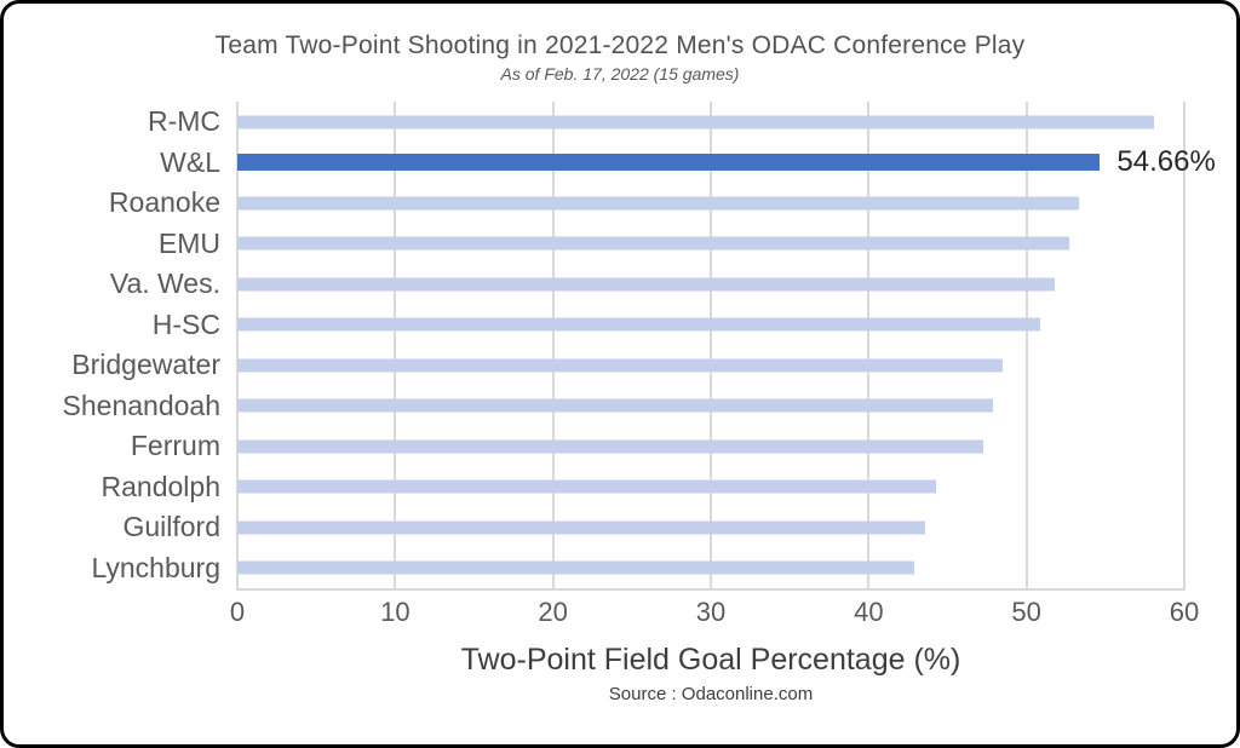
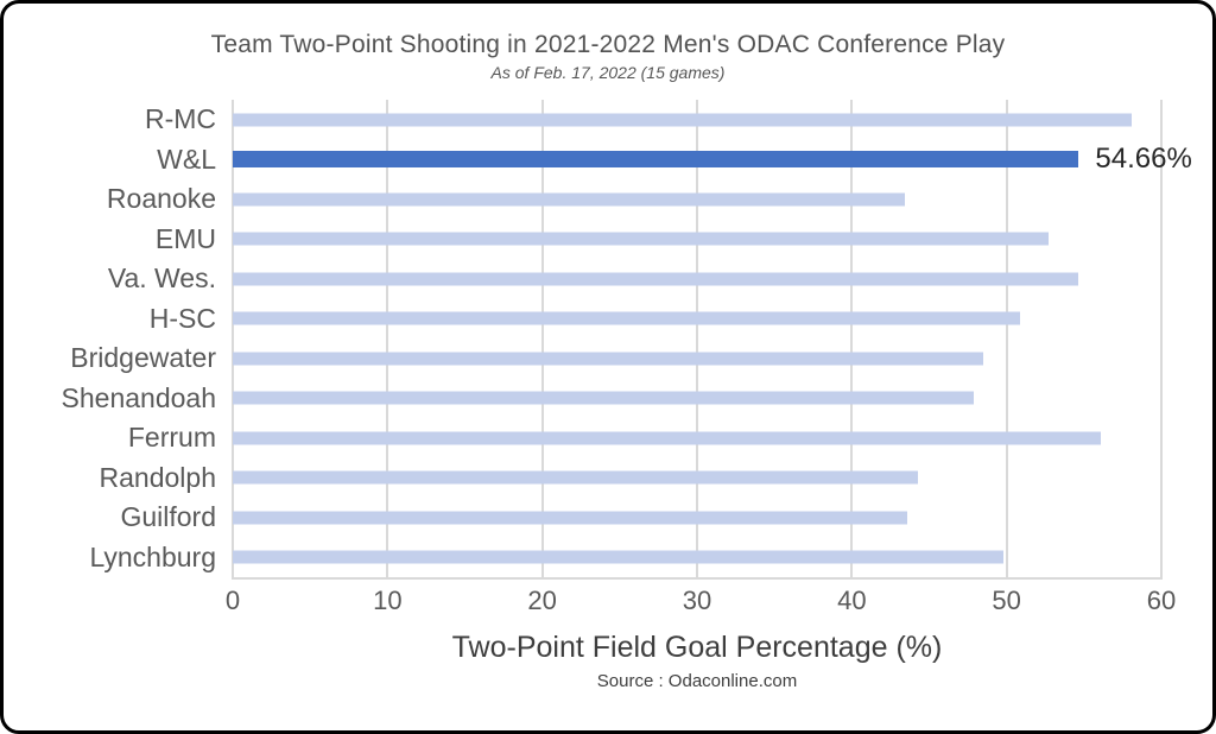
Roanoke: 53.3 -> 43.4
Va. Wes.: 51.8 -> 54.6
Ferrum: 47.3 -> 56.1
Lynchburg: 42.9 -> 49.8
